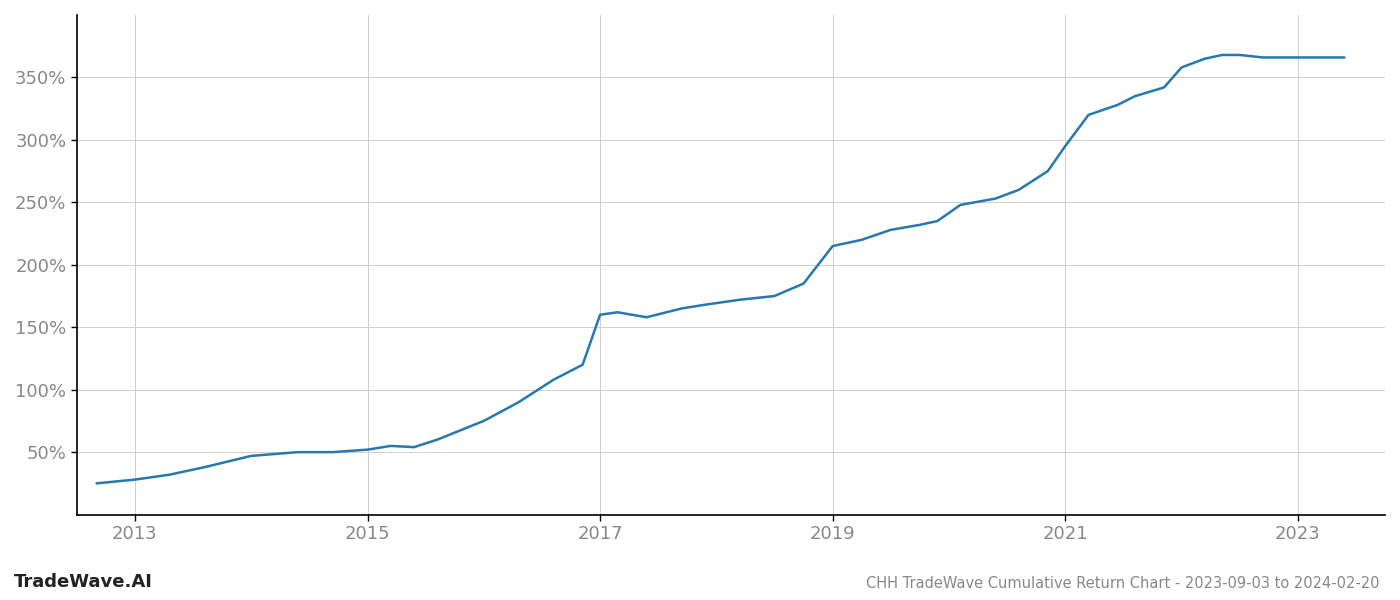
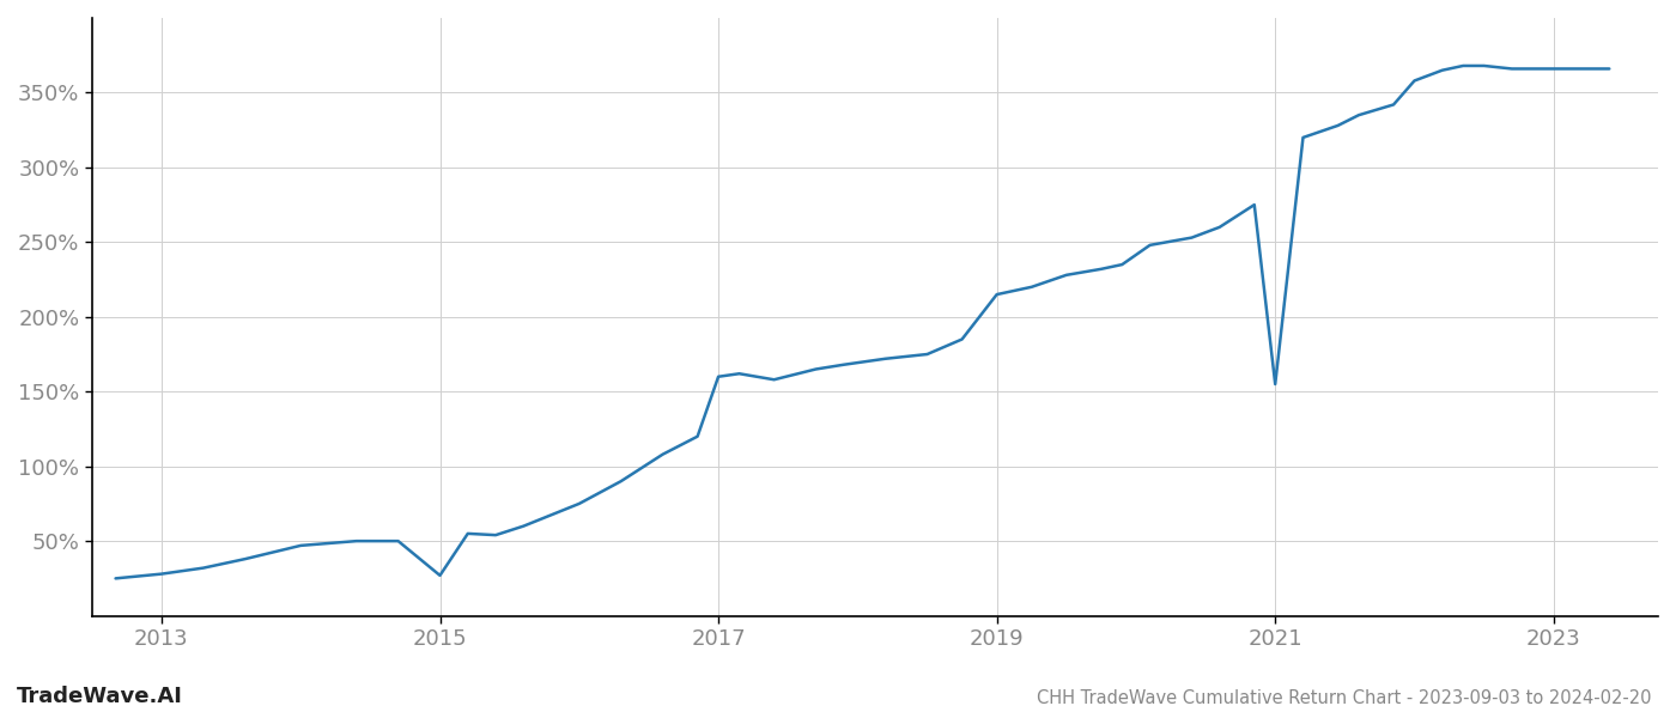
2015: 52% -> 27%
2021: 295% -> 155%
